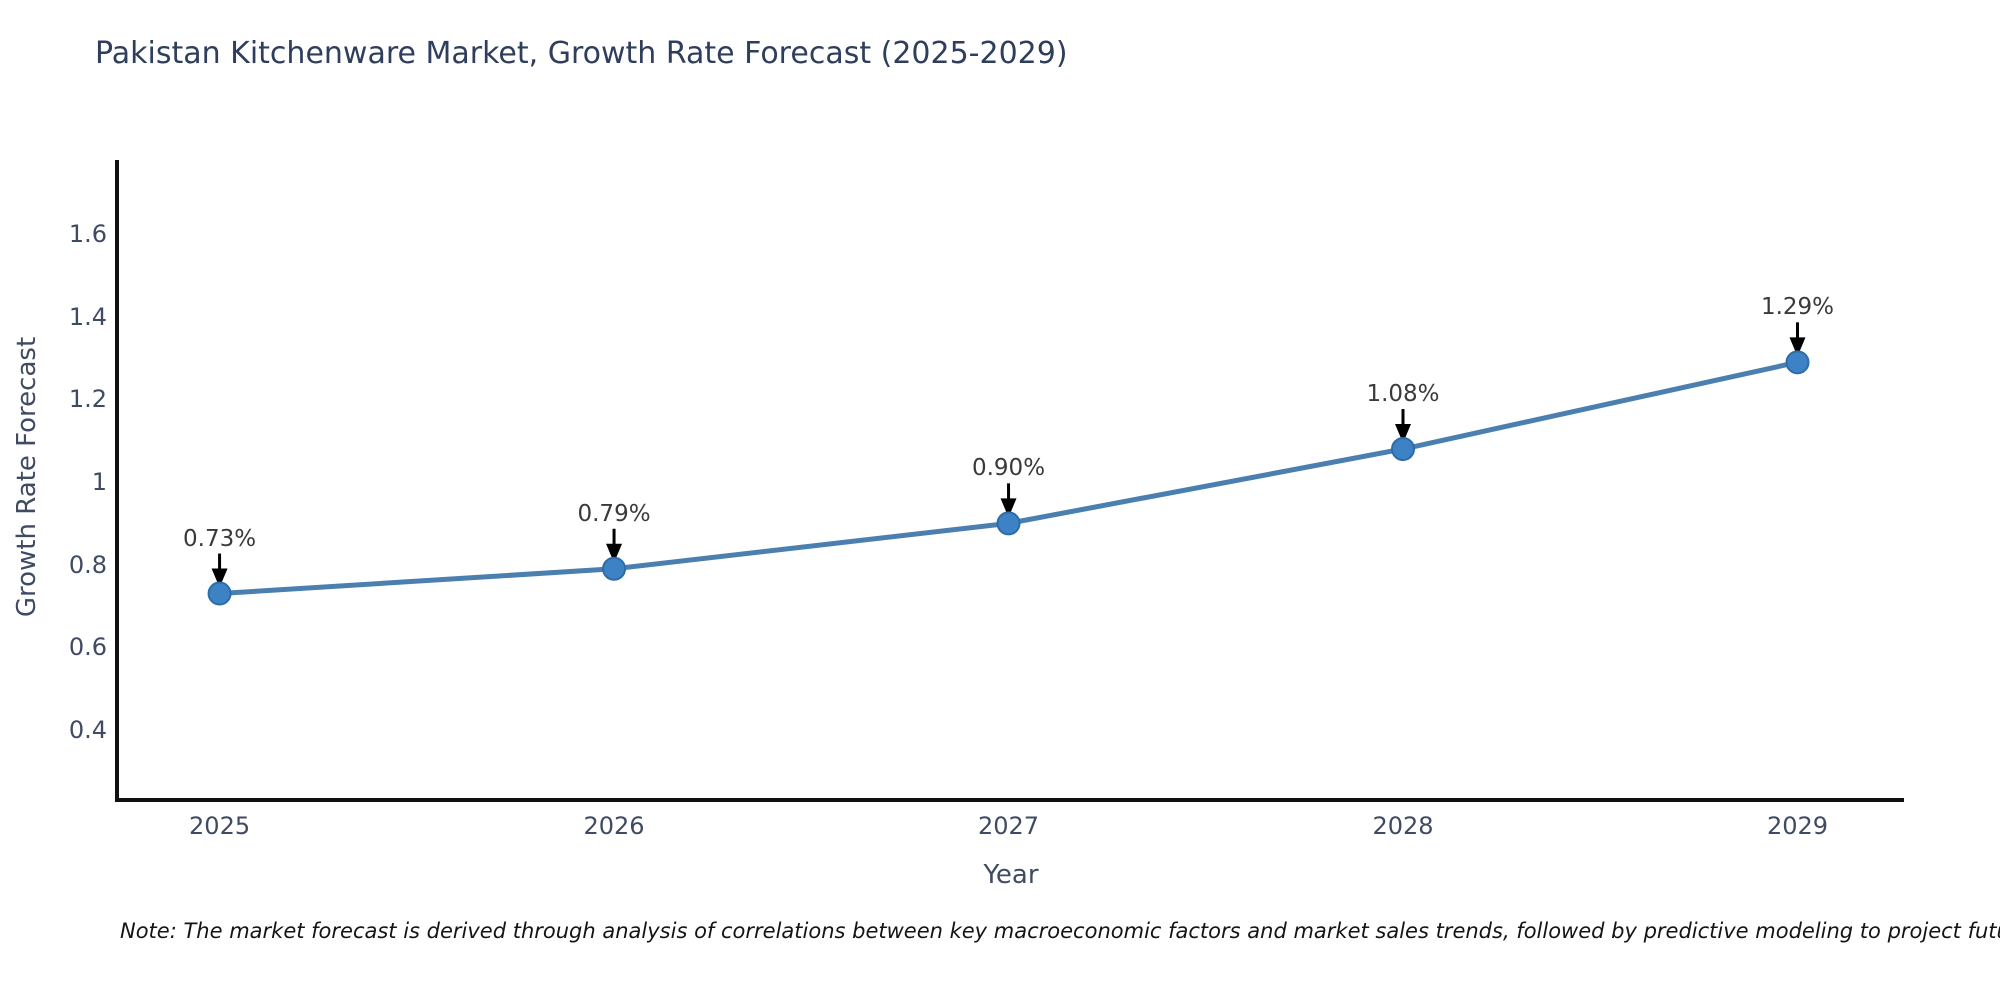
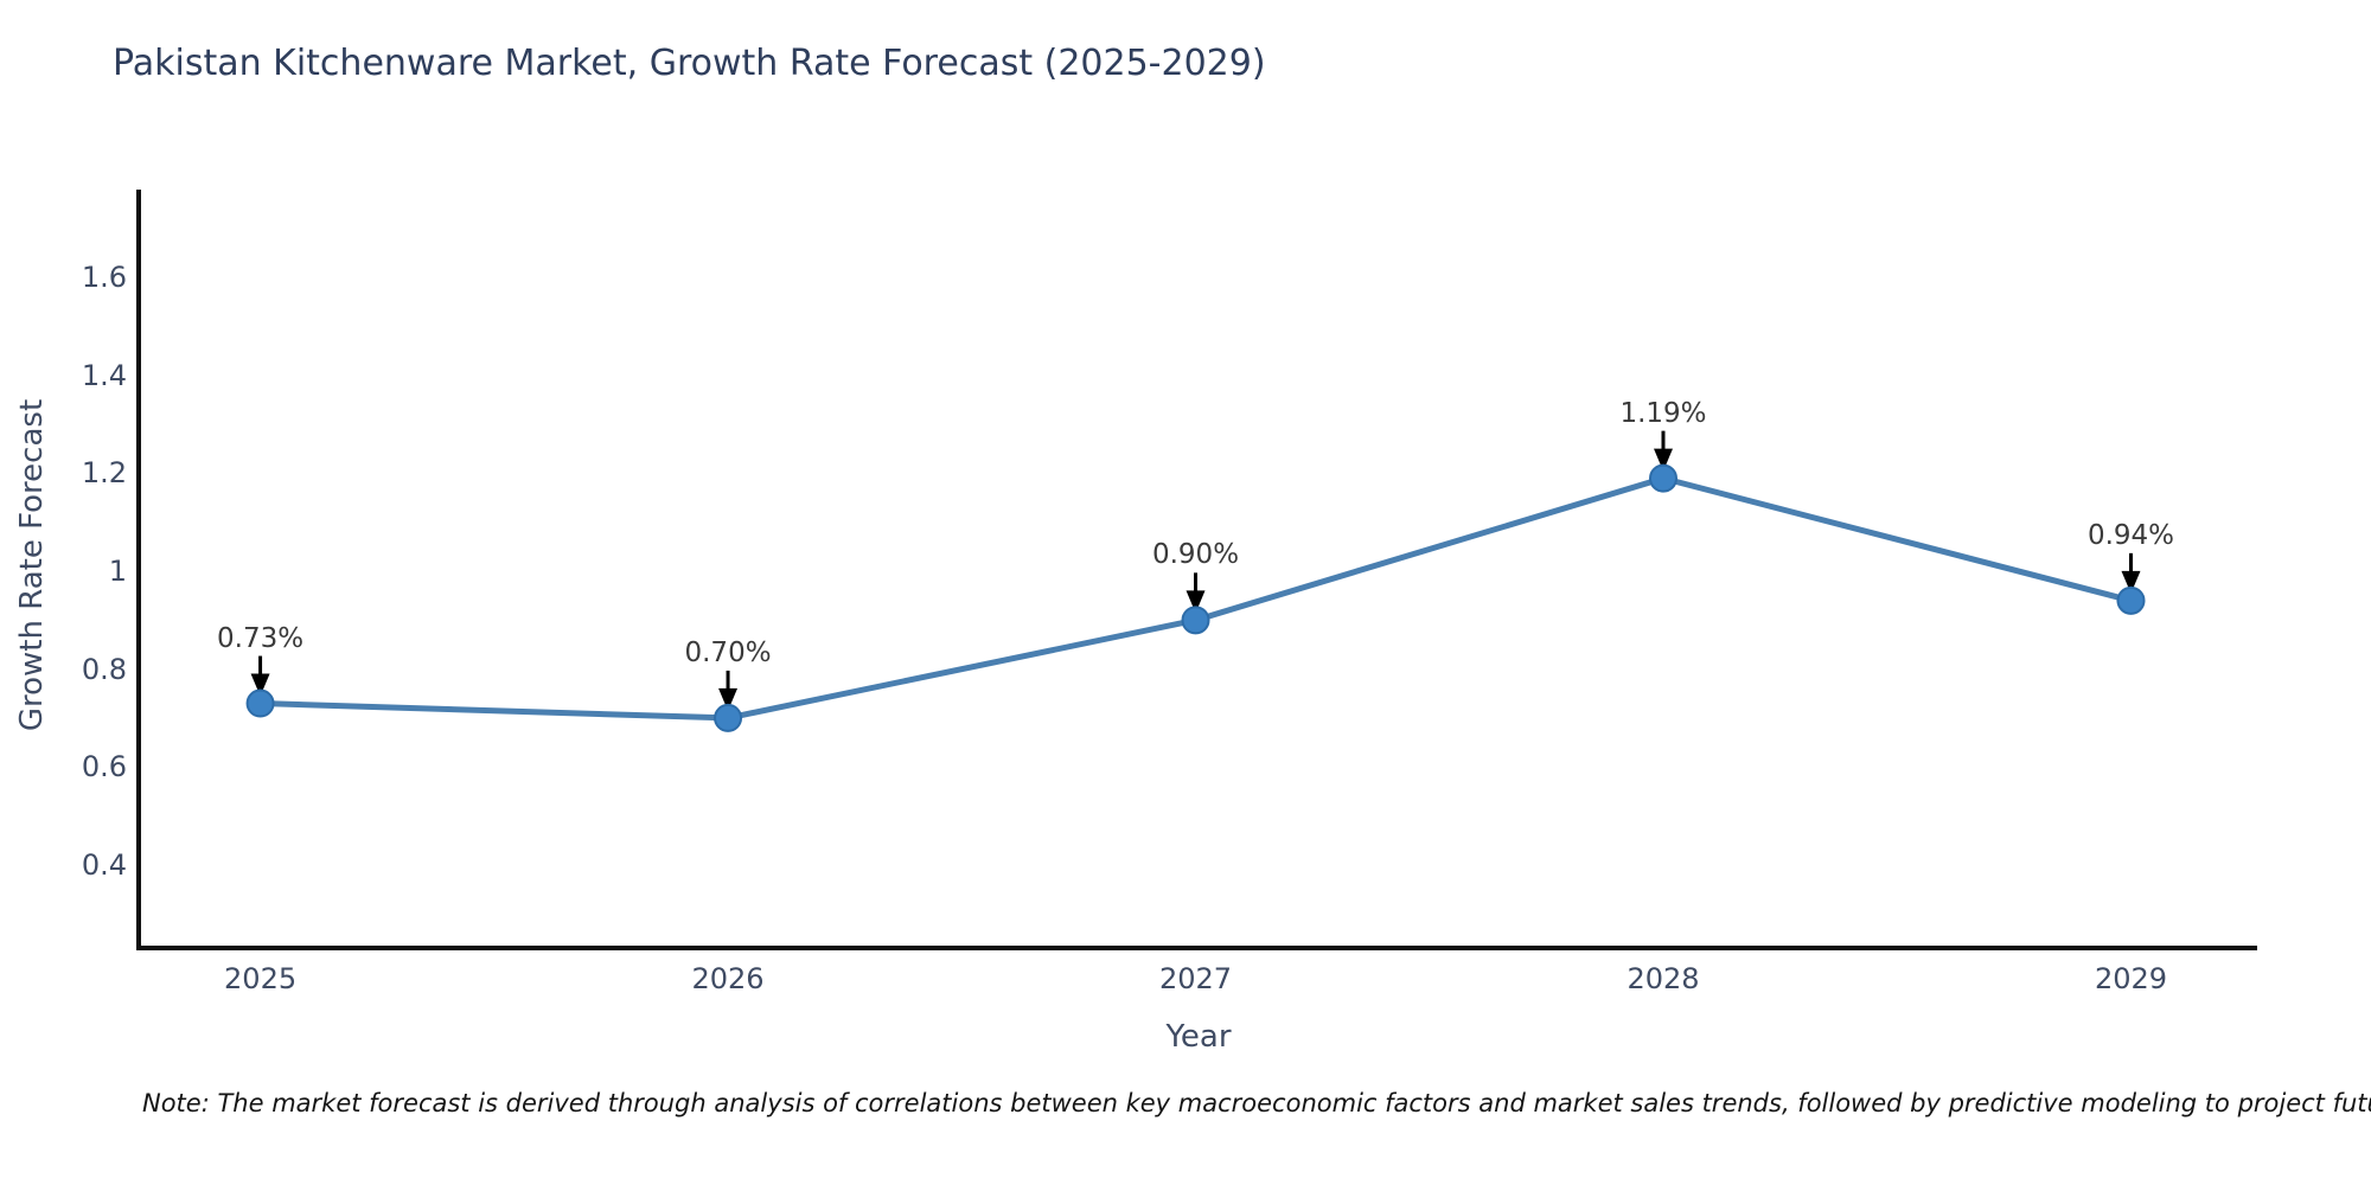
2026: 0.79% -> 0.70%
2028: 1.08% -> 1.19%
2029: 1.29% -> 0.94%
